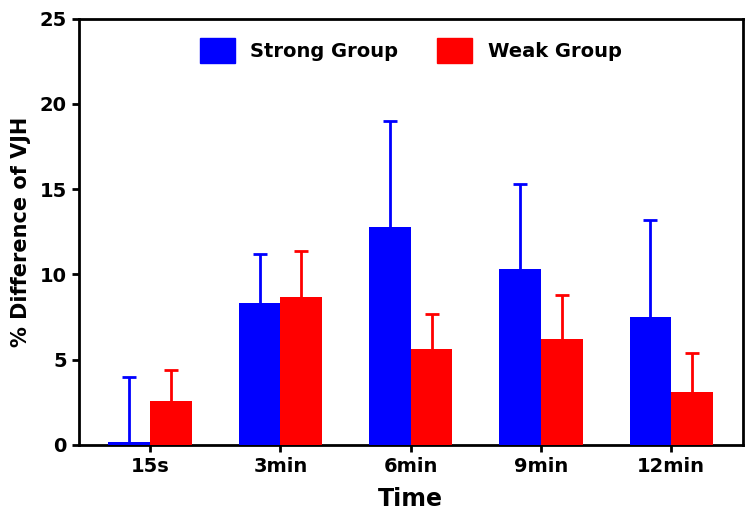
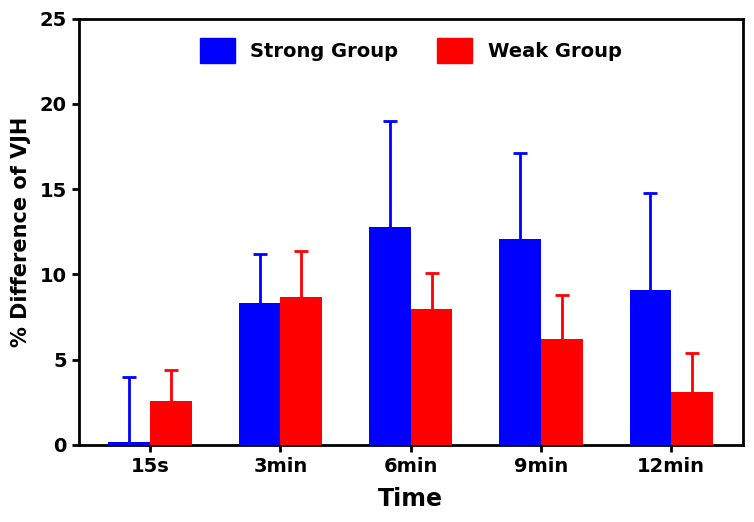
Weak Group/6min: 5.6 -> 8.0
Strong Group/9min: 10.3 -> 12.1
Strong Group/12min: 7.5 -> 9.1
